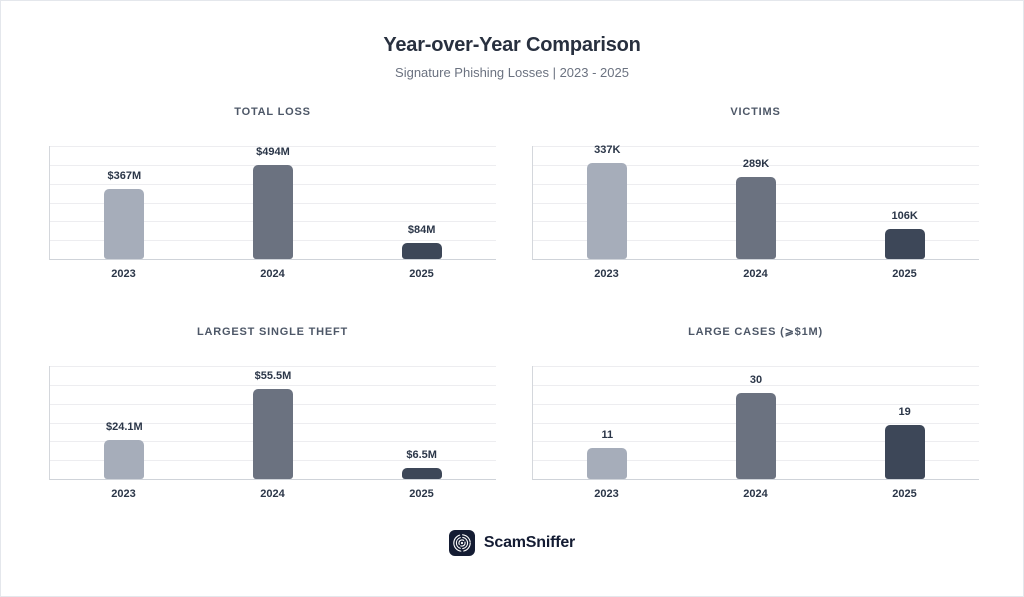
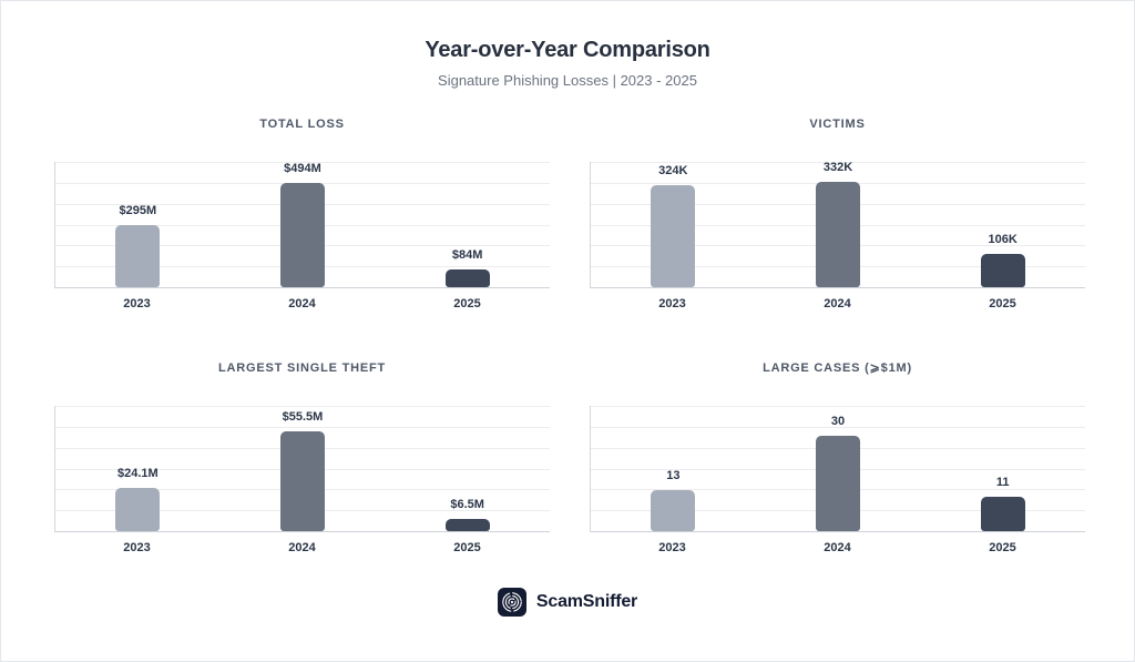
TOTAL LOSS/2023: $367M -> $295M
VICTIMS/2023: 337K -> 324K
VICTIMS/2024: 289K -> 332K
LARGE CASES (⩾$1M)/2023: 11 -> 13
LARGE CASES (⩾$1M)/2025: 19 -> 11
